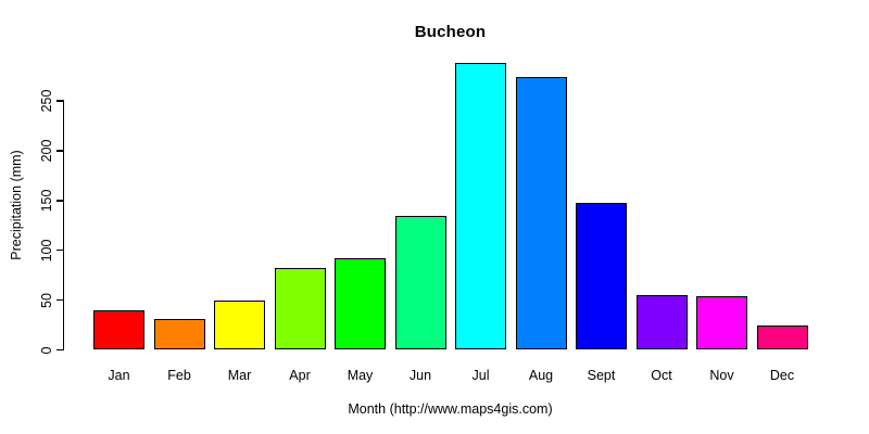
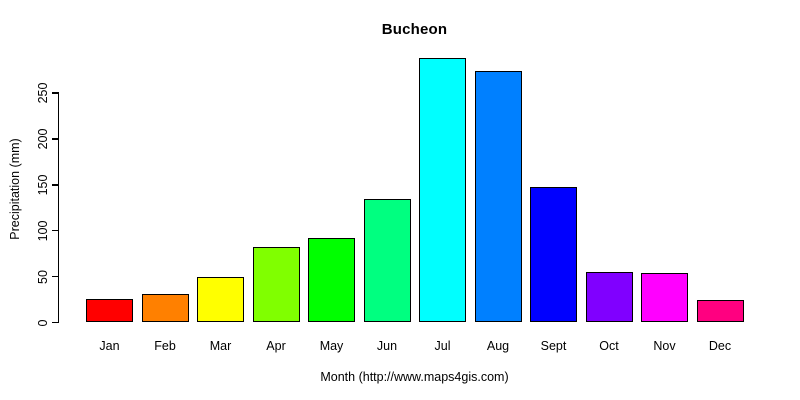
Jan: 40 -> 30
